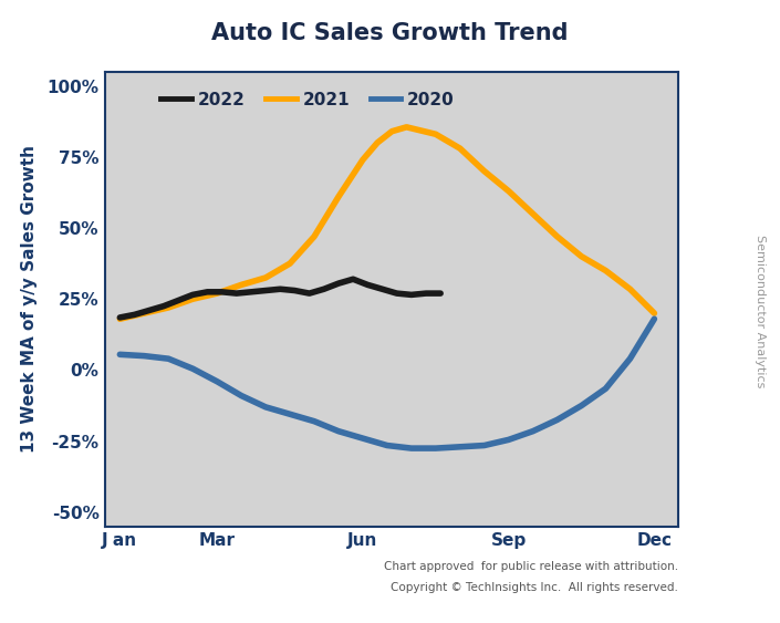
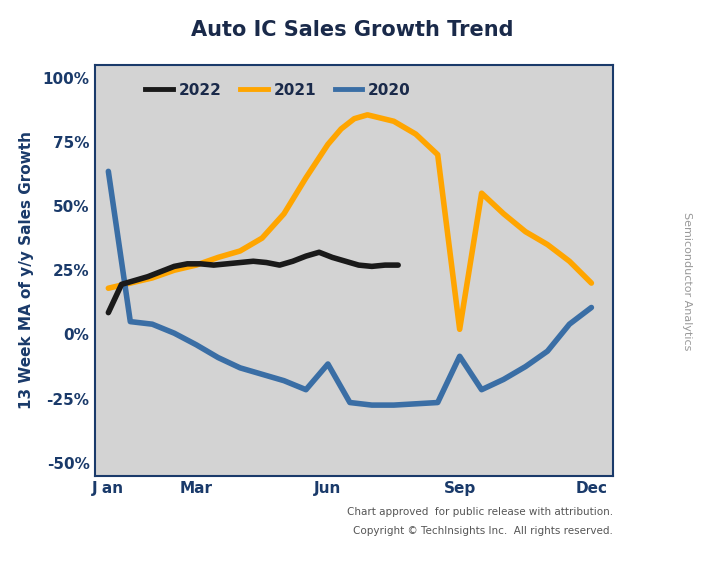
2022/J an: 18.5% -> 8.5%
2020/J an: 5.5% -> 63.5%
2020/Jun: -24.0% -> -11.5%
2021/Sep: 63.0% -> 2.0%
2020/Sep: -24.5% -> -8.5%
2020/Dec: 18.0% -> 10.5%
